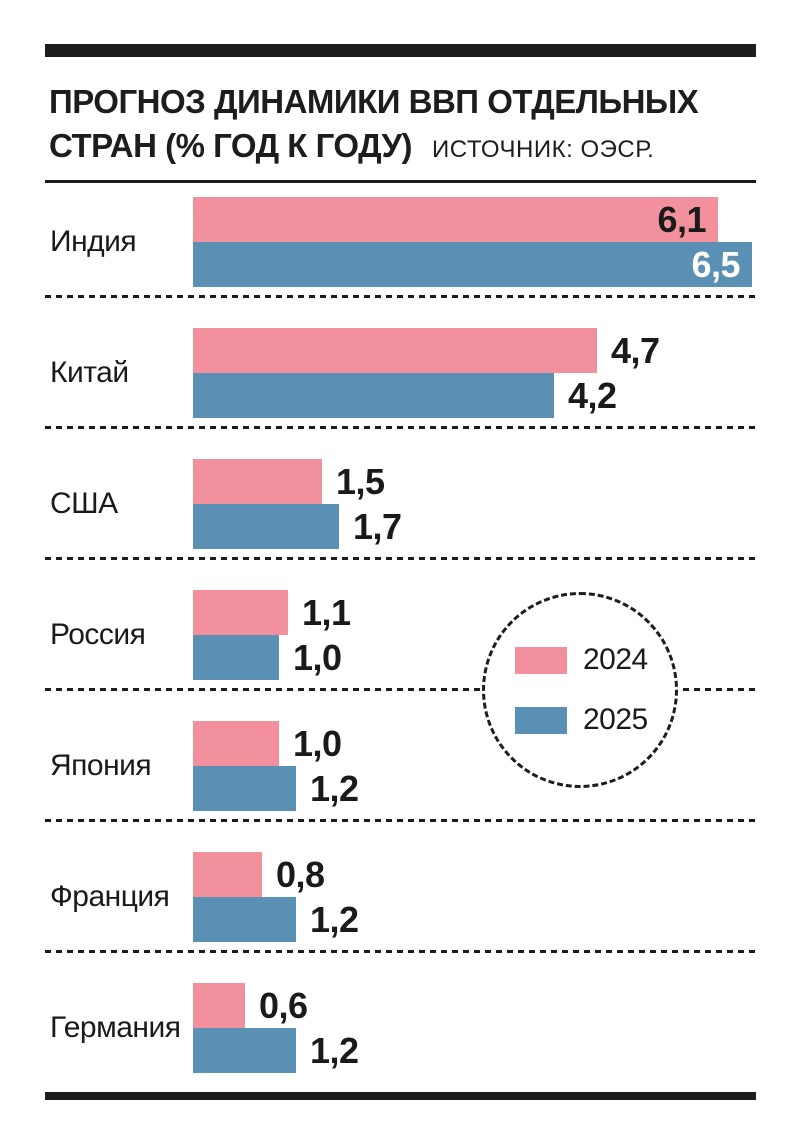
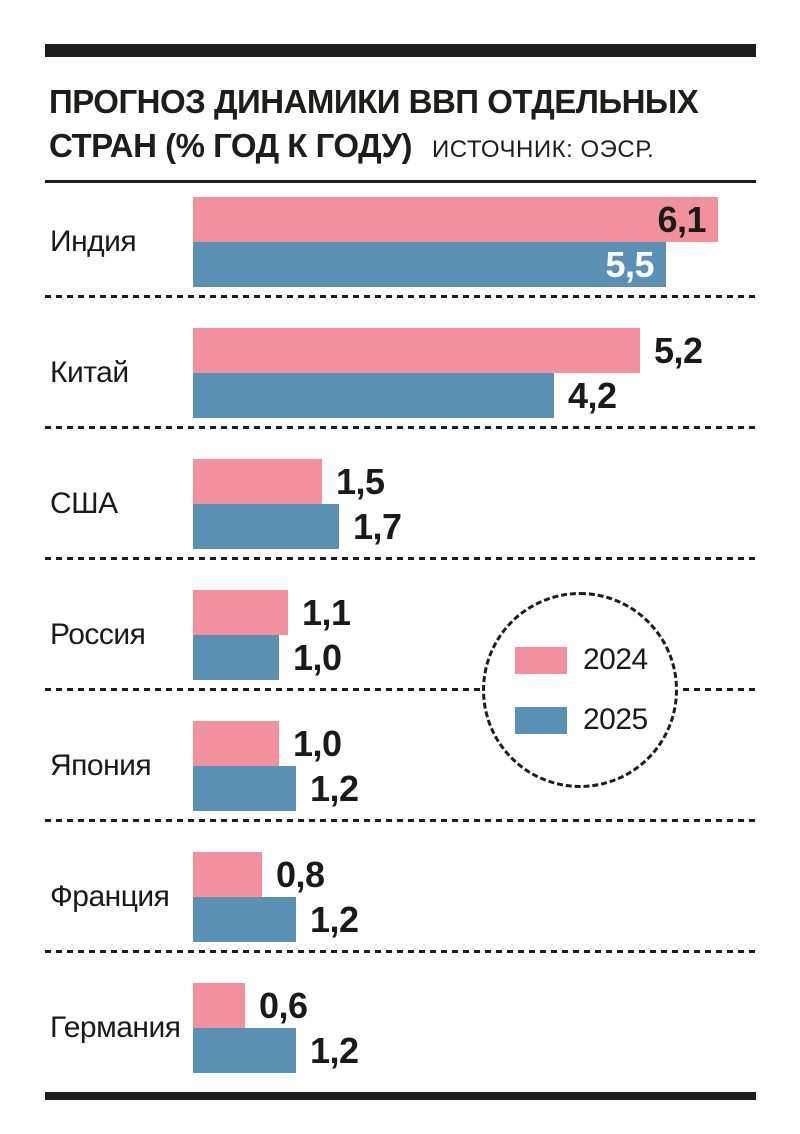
2025/Индия: 6,5 -> 5,5
2024/Китай: 4,7 -> 5,2
